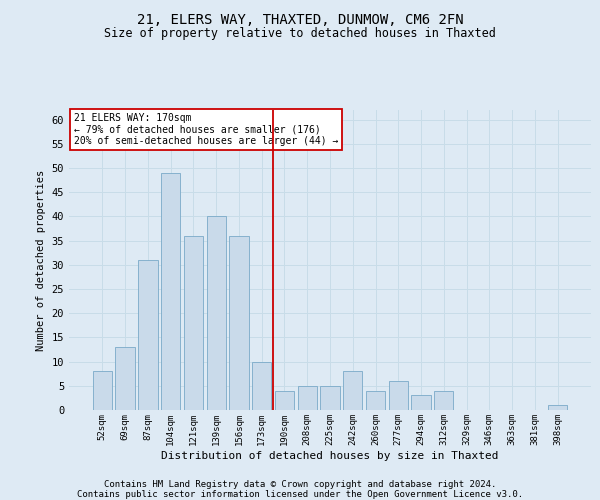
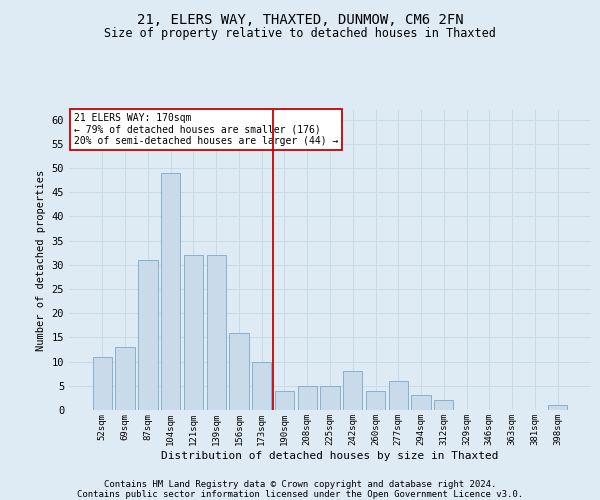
52sqm: 8 -> 11
121sqm: 36 -> 32
139sqm: 40 -> 32
156sqm: 36 -> 16
312sqm: 4 -> 2
